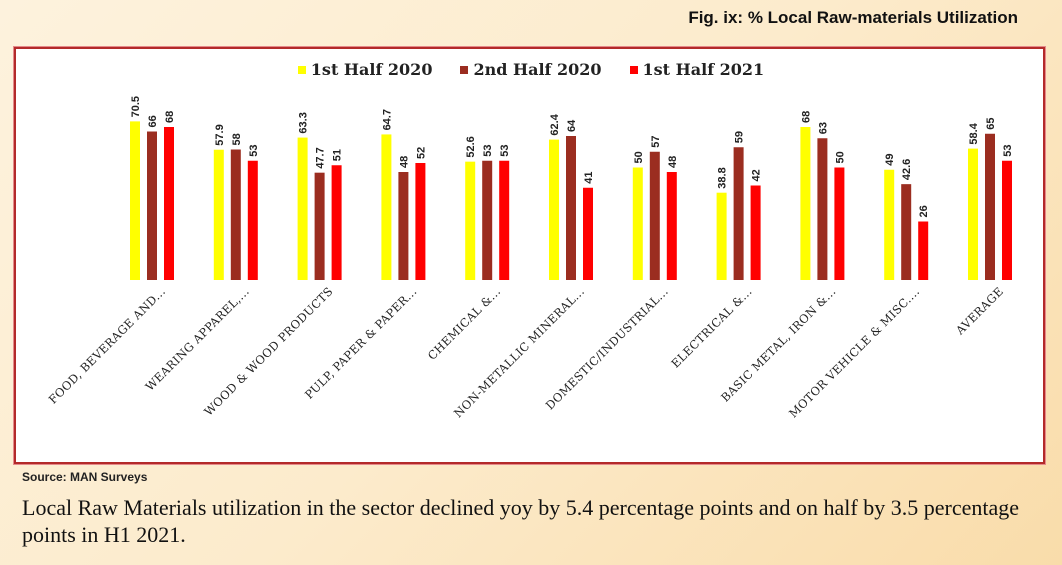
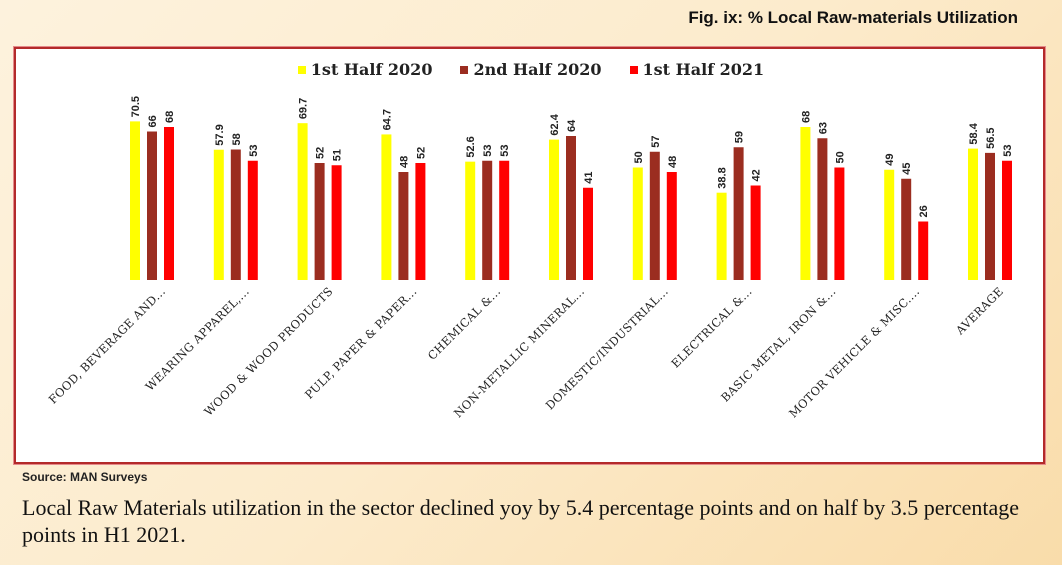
1st Half 2020/WOOD & WOOD PRODUCTS: 63.3 -> 69.7
2nd Half 2020/WOOD & WOOD PRODUCTS: 47.7 -> 52
2nd Half 2020/MOTOR VEHICLE & MISC....: 42.6 -> 45
2nd Half 2020/AVERAGE: 65 -> 56.5
